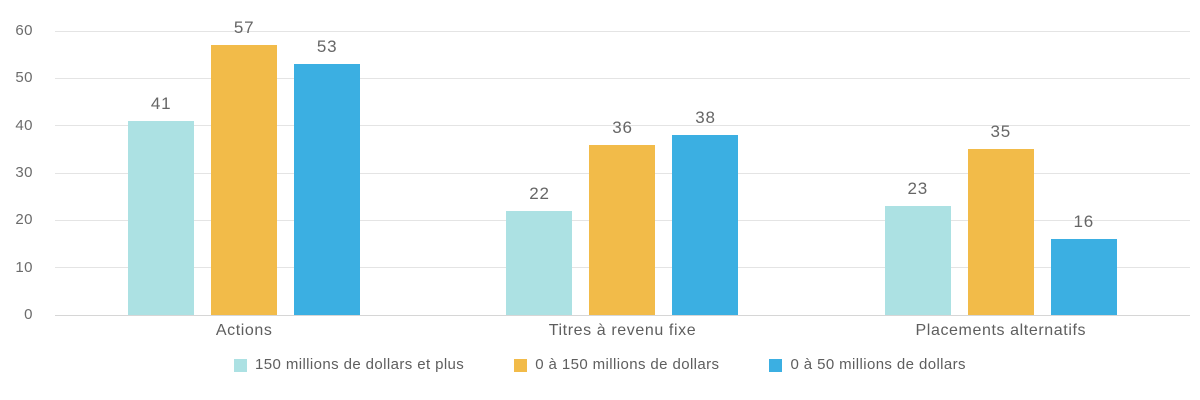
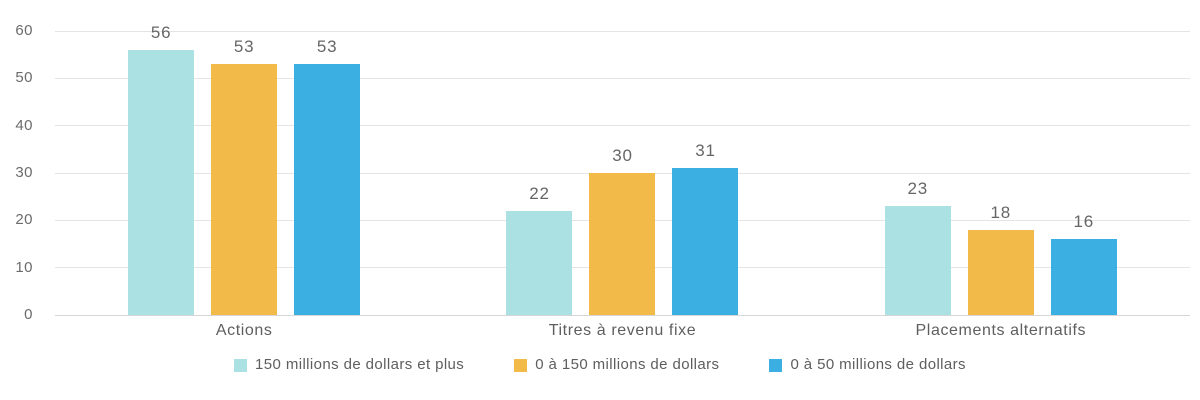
150 millions de dollars et plus/Actions: 41 -> 56
0 à 150 millions de dollars/Actions: 57 -> 53
0 à 150 millions de dollars/Titres à revenu fixe: 36 -> 30
0 à 50 millions de dollars/Titres à revenu fixe: 38 -> 31
0 à 150 millions de dollars/Placements alternatifs: 35 -> 18
